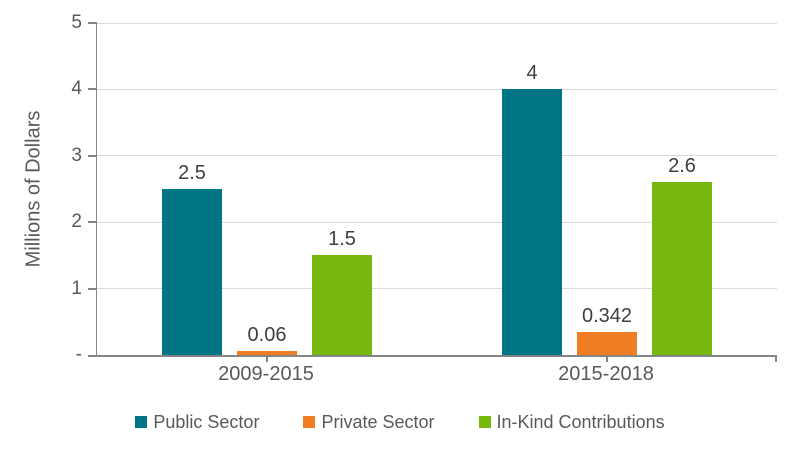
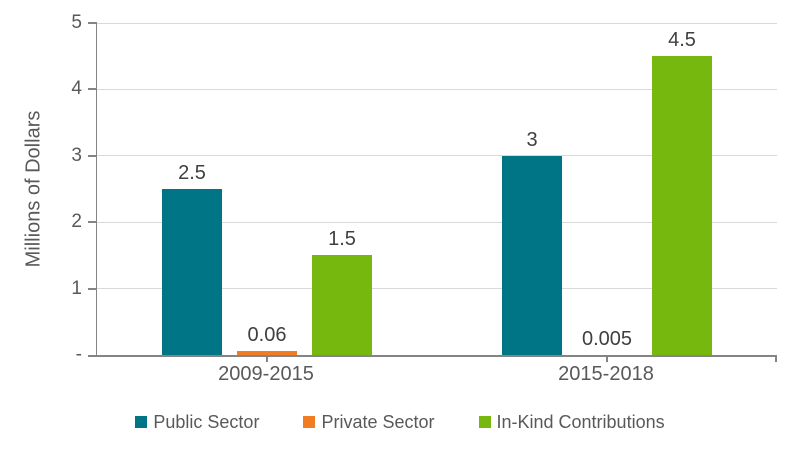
Public Sector/2015-2018: 4 -> 3
Private Sector/2015-2018: 0.342 -> 0.005
In-Kind Contributions/2015-2018: 2.6 -> 4.5
